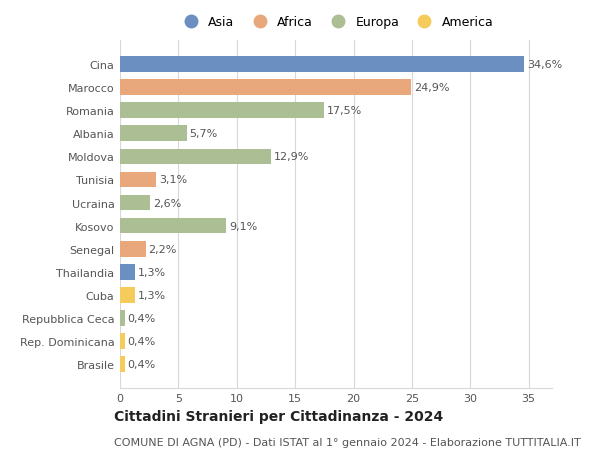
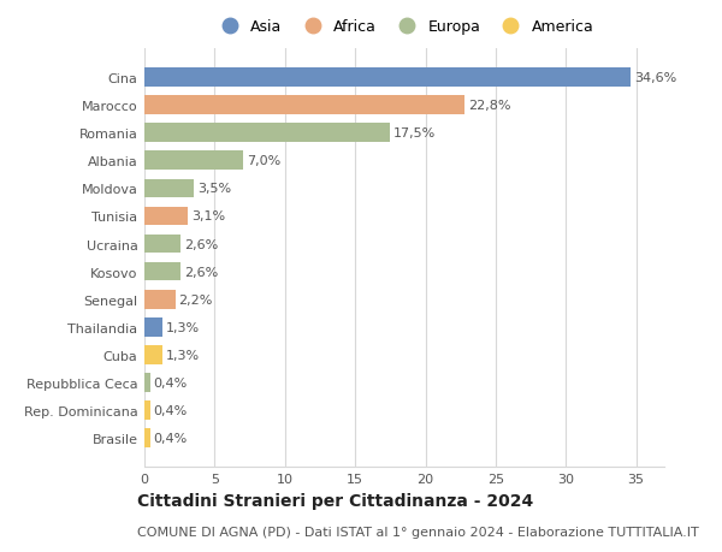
Marocco: 24,9% -> 22,8%
Albania: 5,7% -> 7,0%
Moldova: 12,9% -> 3,5%
Kosovo: 9,1% -> 2,6%
